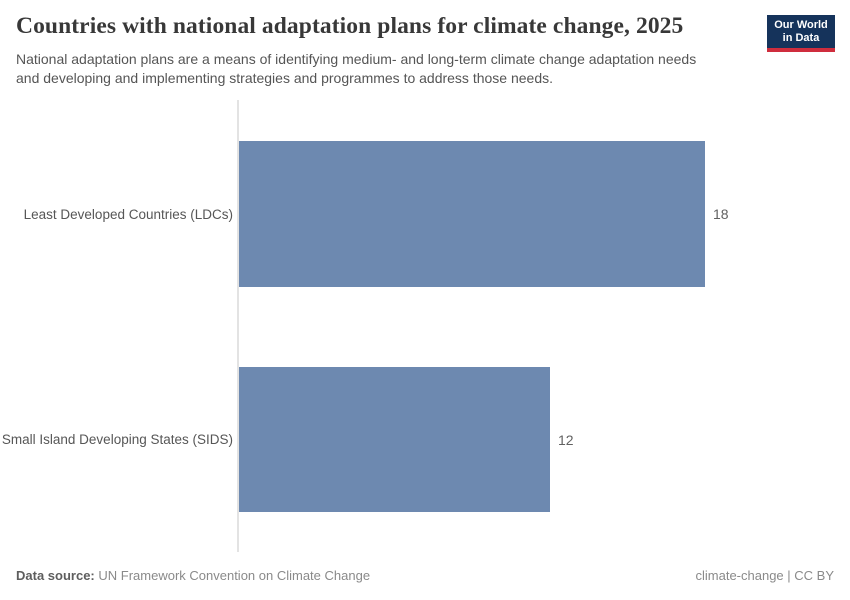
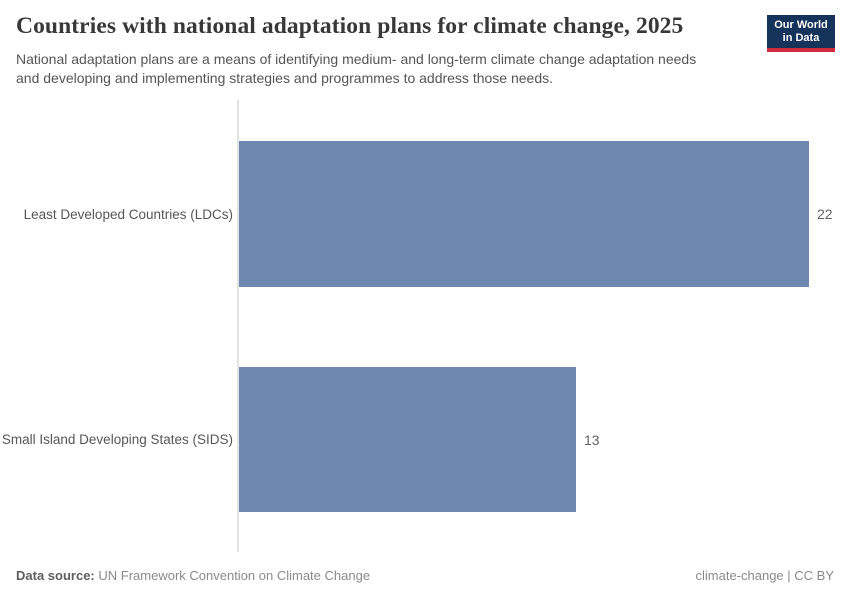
Least Developed Countries (LDCs): 18 -> 22
Small Island Developing States (SIDS): 12 -> 13
